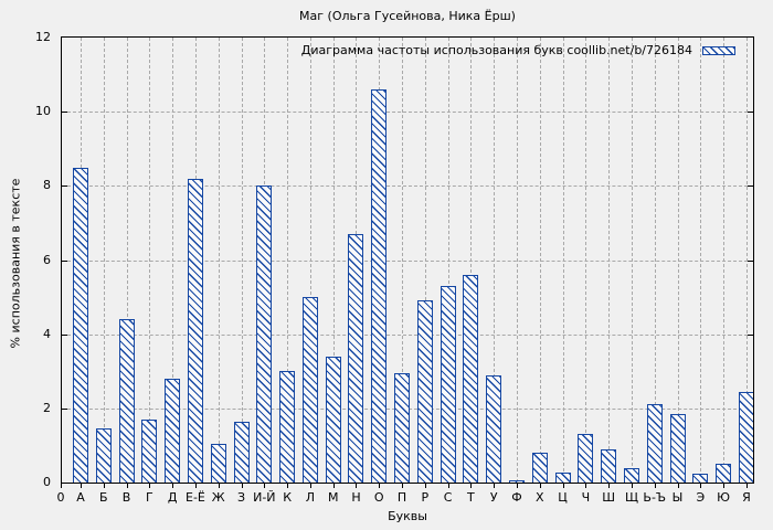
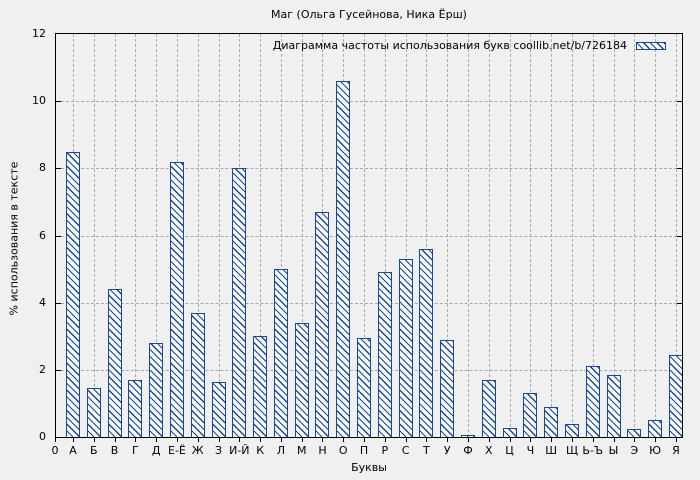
Ж: 1.1 -> 3.7
Х: 0.8 -> 1.7
